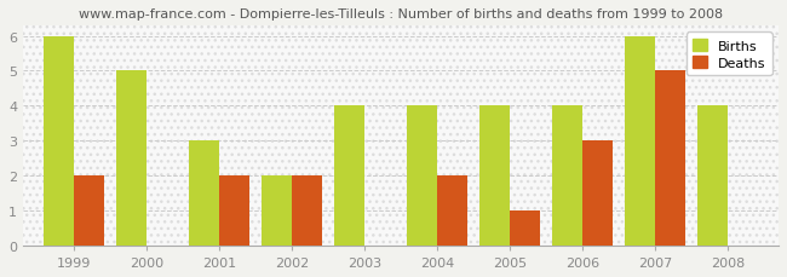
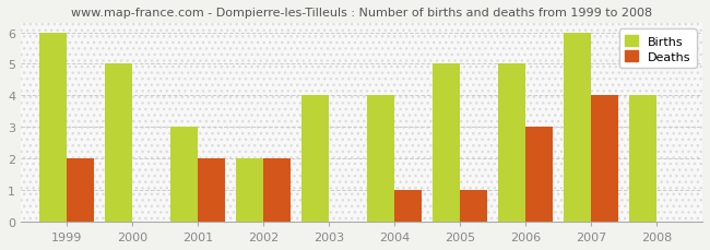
Deaths/2004: 2 -> 1
Births/2005: 4 -> 5
Births/2006: 4 -> 5
Deaths/2007: 5 -> 4
